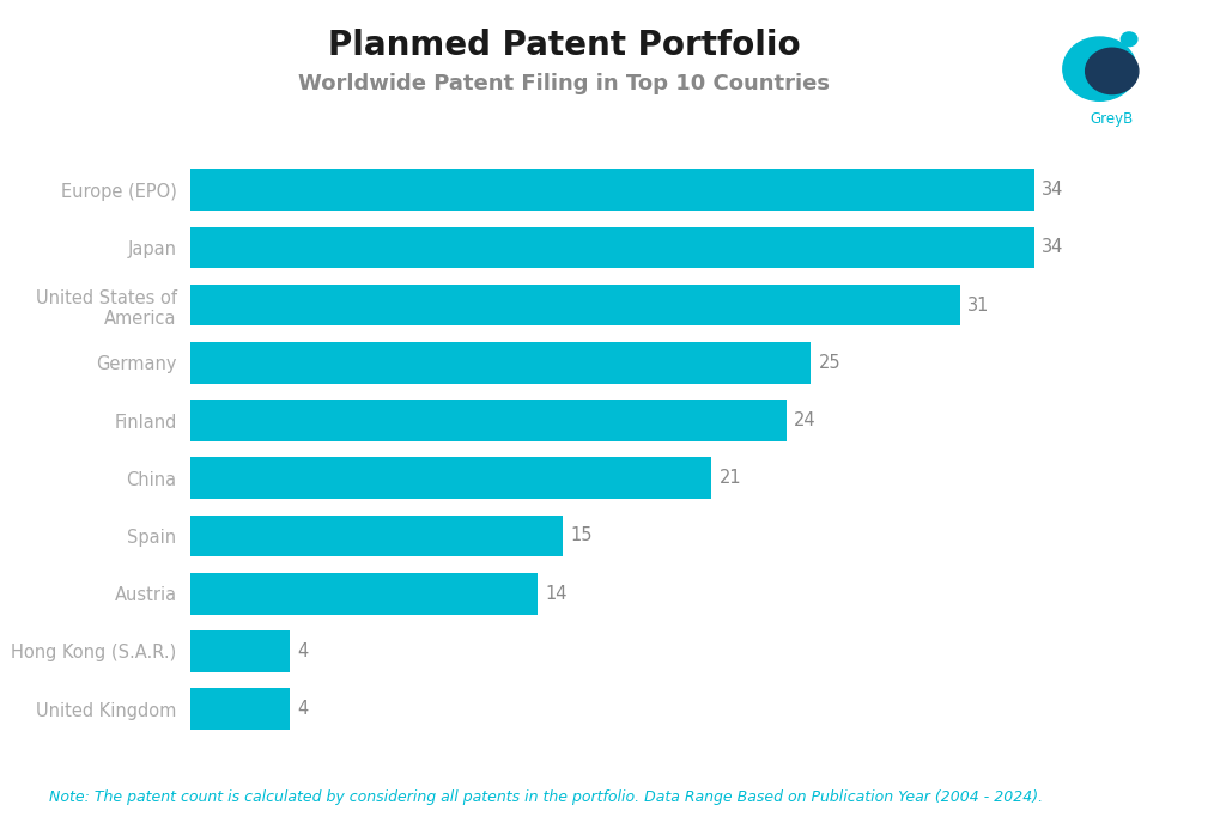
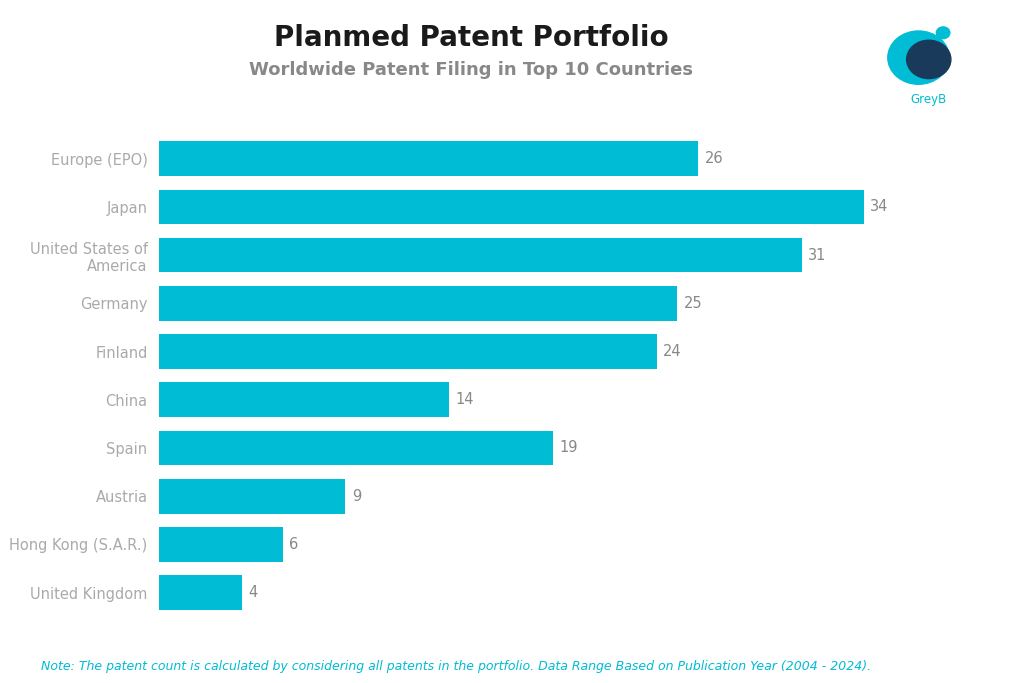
Europe (EPO): 34 -> 26
China: 21 -> 14
Spain: 15 -> 19
Austria: 14 -> 9
Hong Kong (S.A.R.): 4 -> 6
